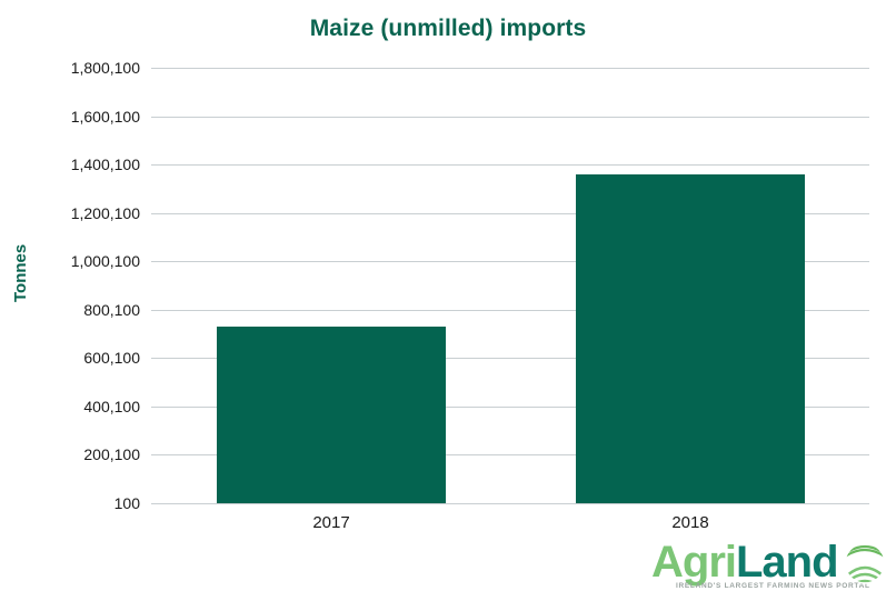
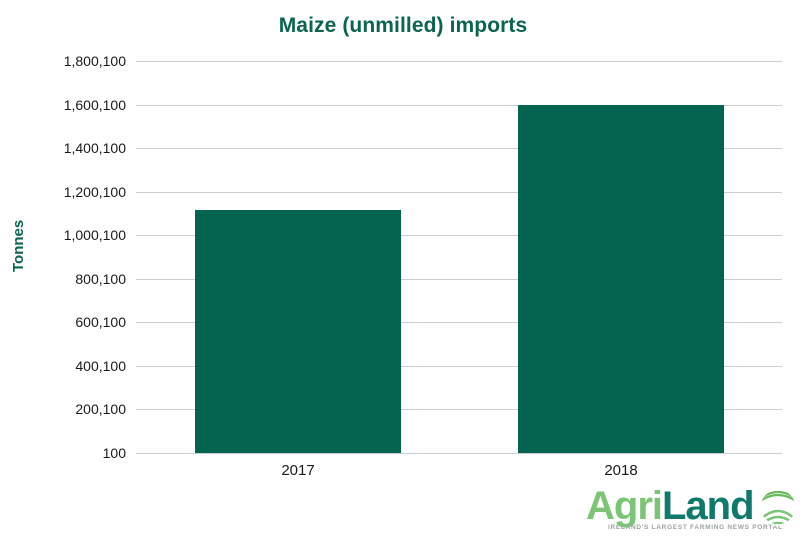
2017: 730000 -> 1120000
2018: 1360000 -> 1600000
